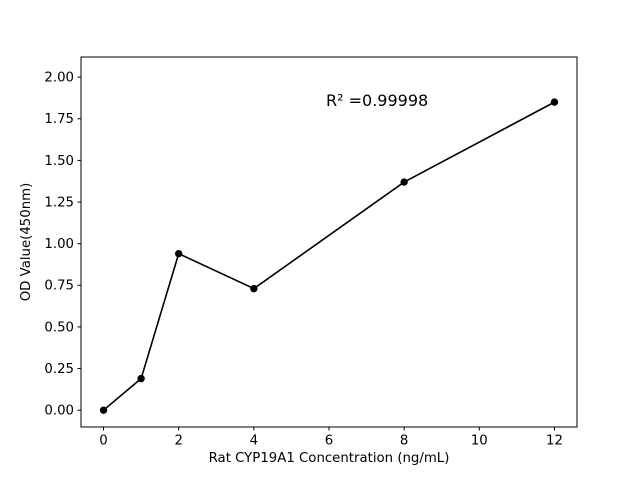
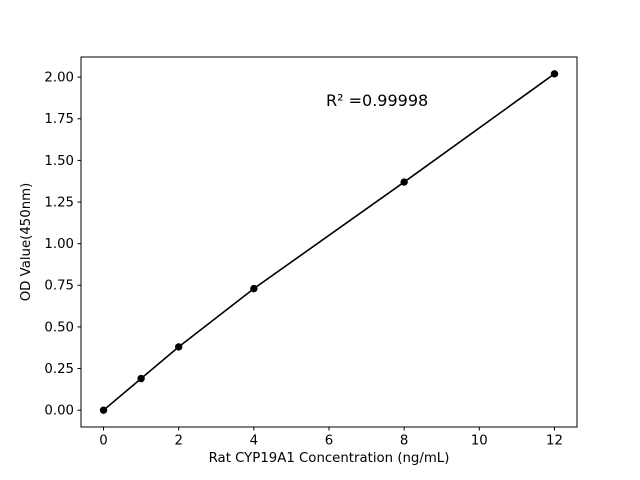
2: 0.94 -> 0.38
12: 1.85 -> 2.02
